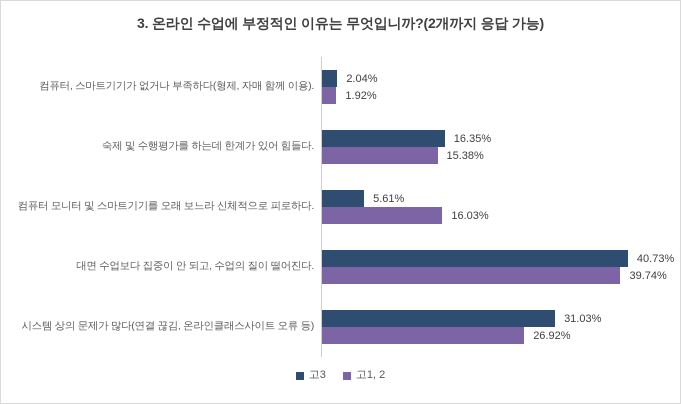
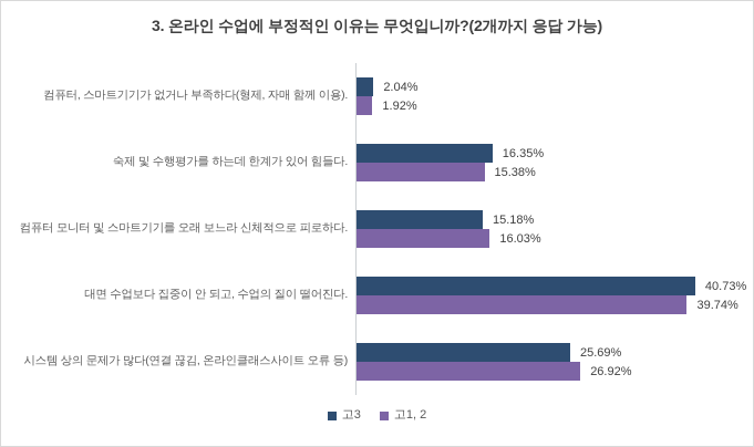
고3/컴퓨터 모니터 및 스마트기기를 오래 보느라 신체적으로 피로하다.: 5.61% -> 15.18%
고3/시스템 상의 문제가 많다(연결 끊김, 온라인클래스사이트 오류 등): 31.03% -> 25.69%
